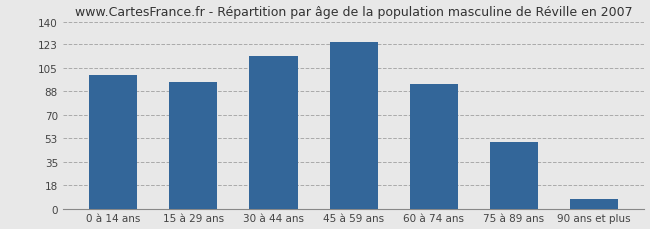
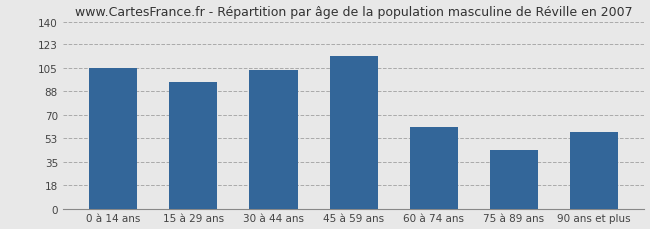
0 à 14 ans: 100 -> 105
30 à 44 ans: 114 -> 104
45 à 59 ans: 125 -> 114
60 à 74 ans: 93 -> 61
75 à 89 ans: 50 -> 44
90 ans et plus: 7 -> 57
